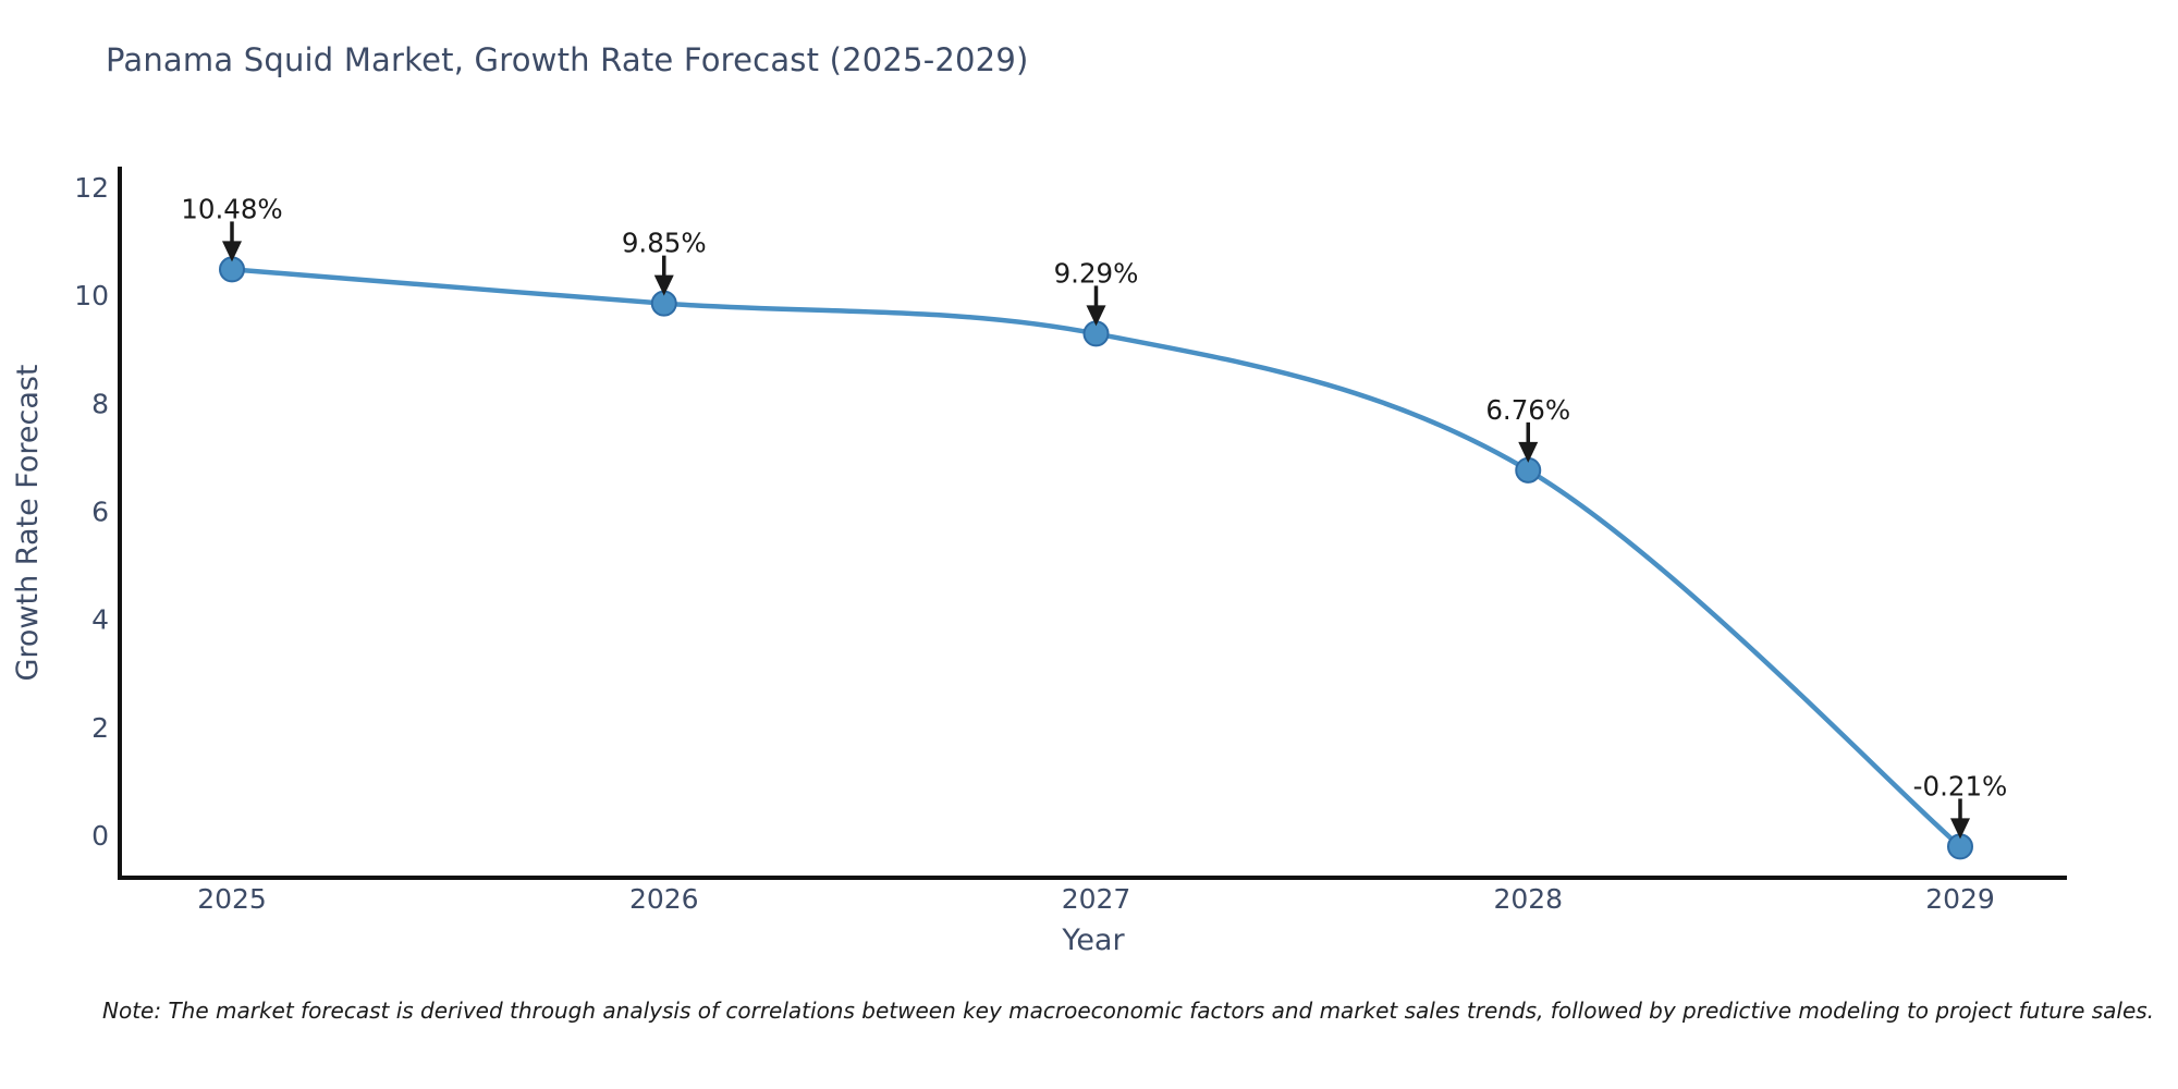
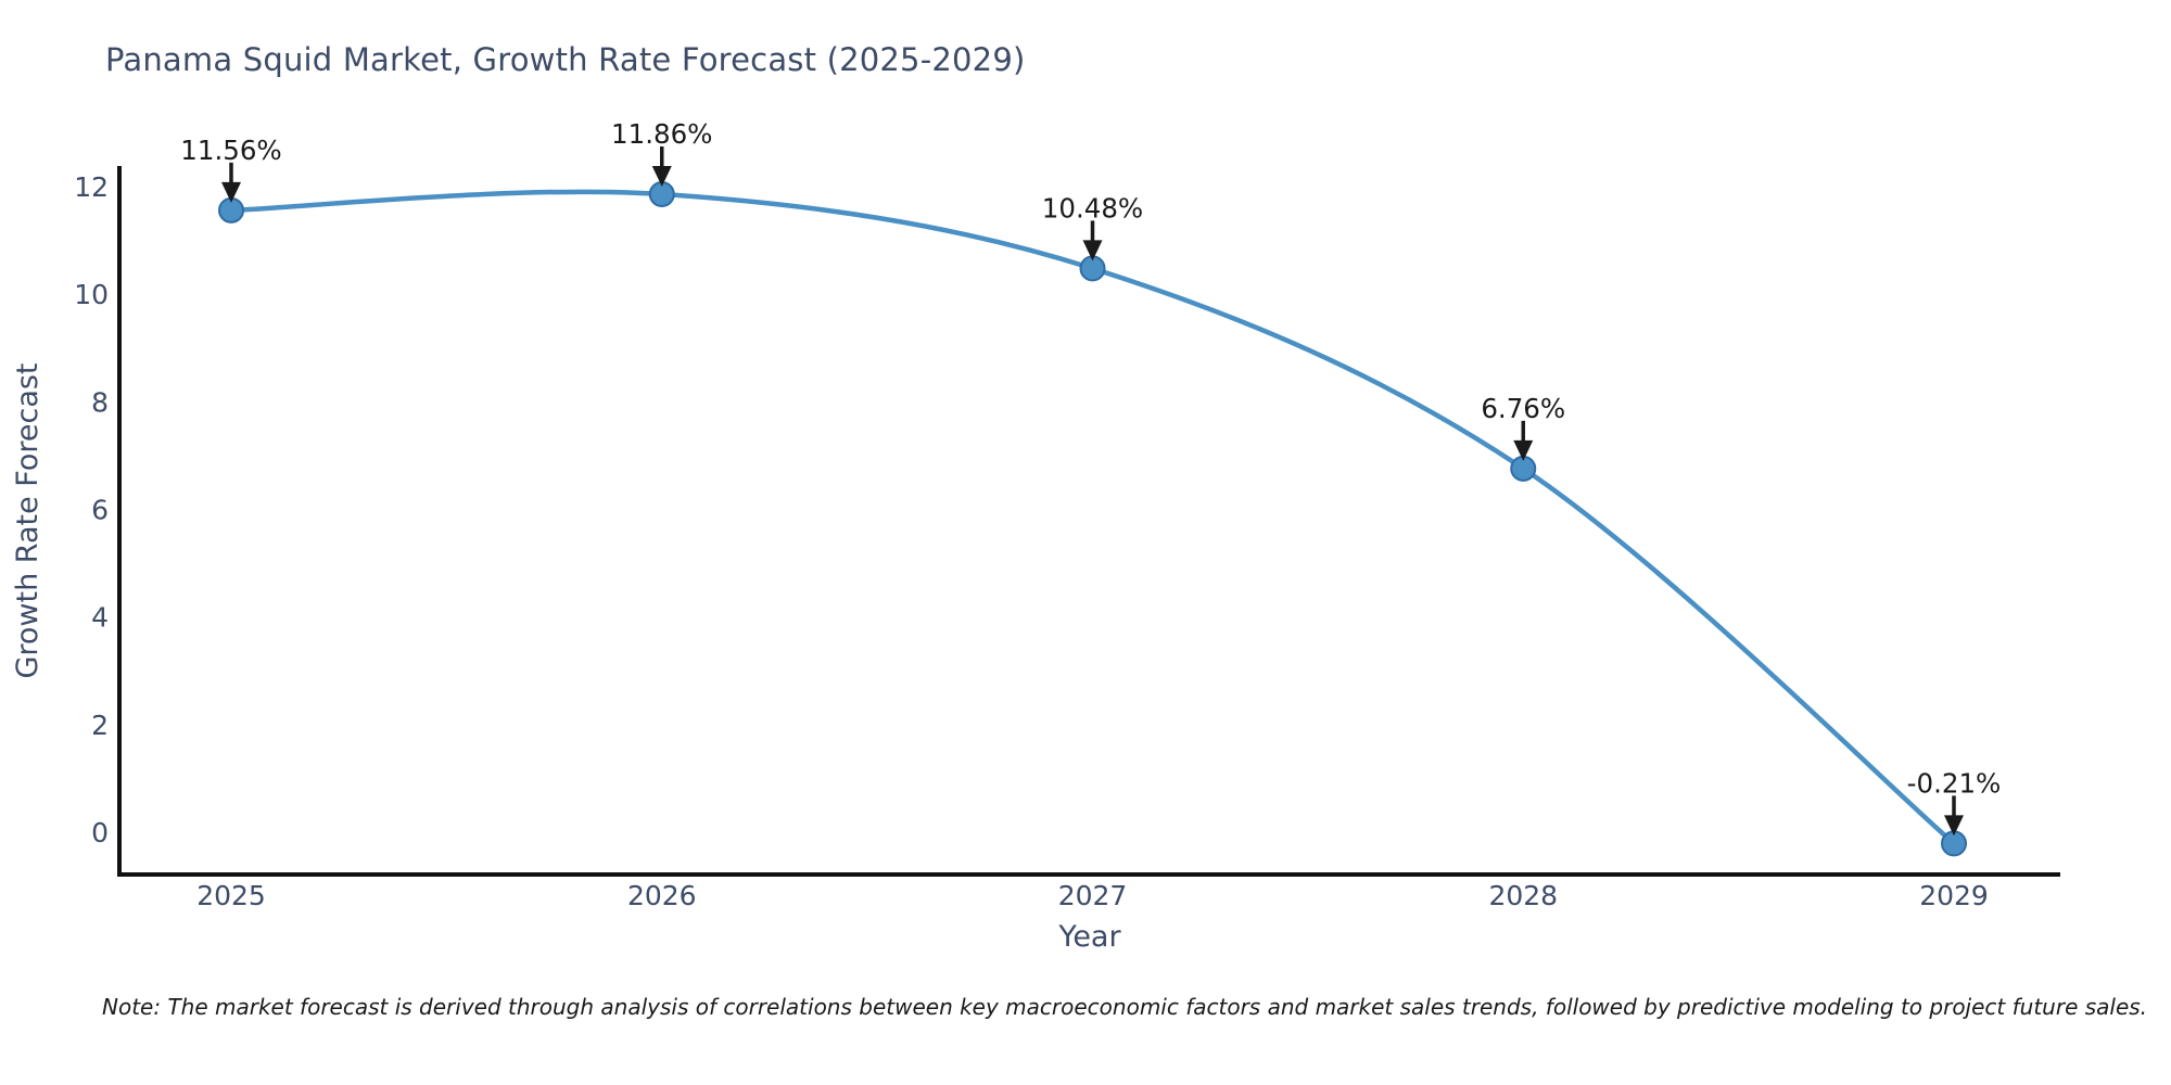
2025: 10.48% -> 11.56%
2026: 9.85% -> 11.86%
2027: 9.29% -> 10.48%
